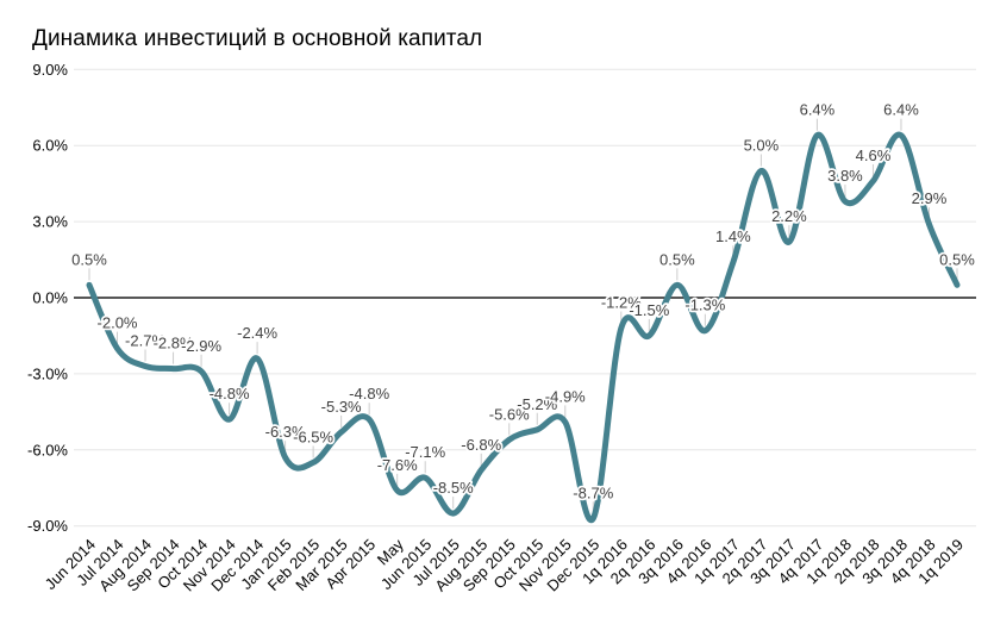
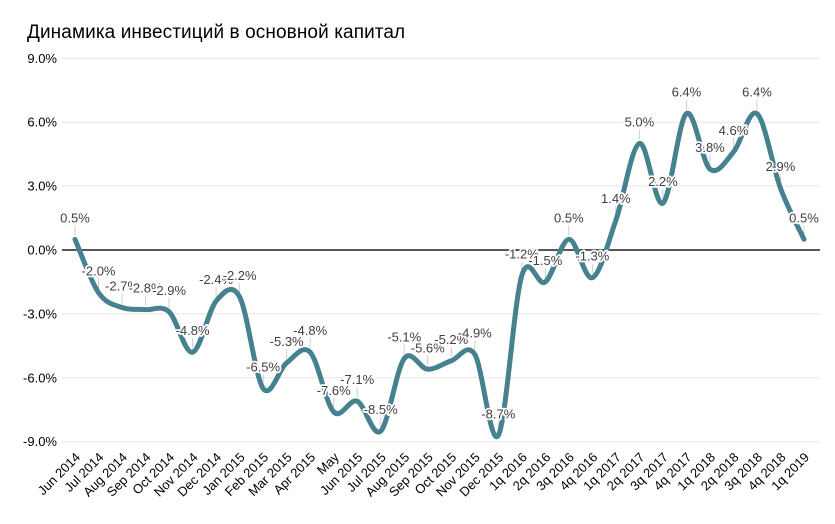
Jan 2015: -6.3% -> -2.2%
Aug 2015: -6.8% -> -5.1%
